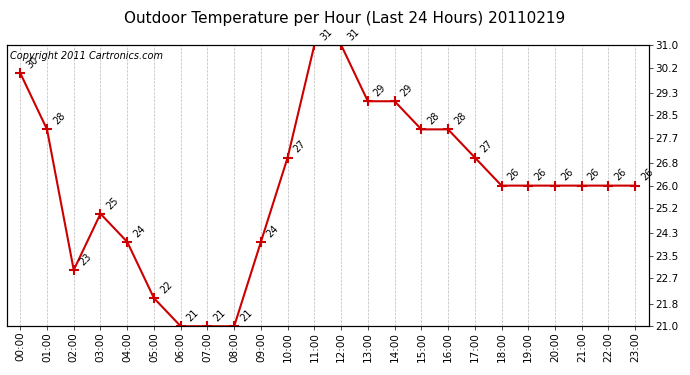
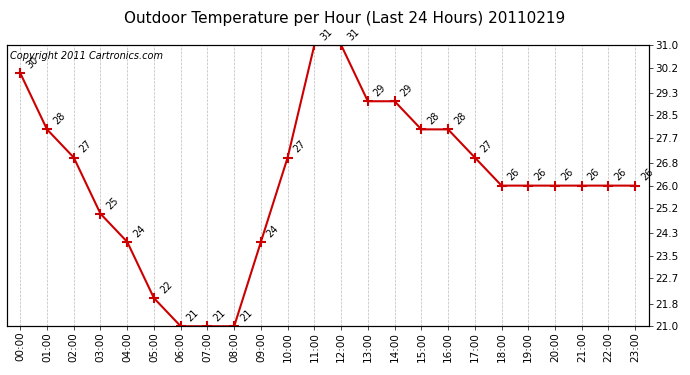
02:00: 23 -> 27
